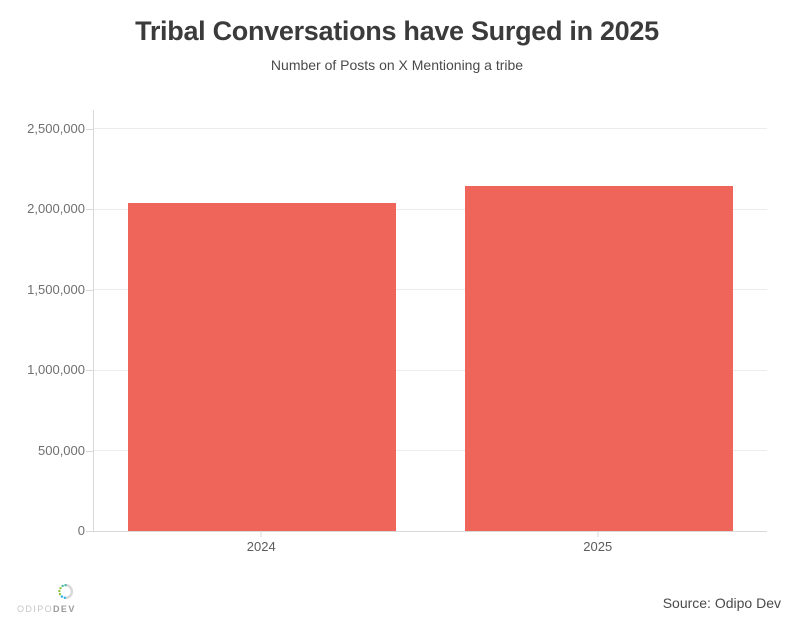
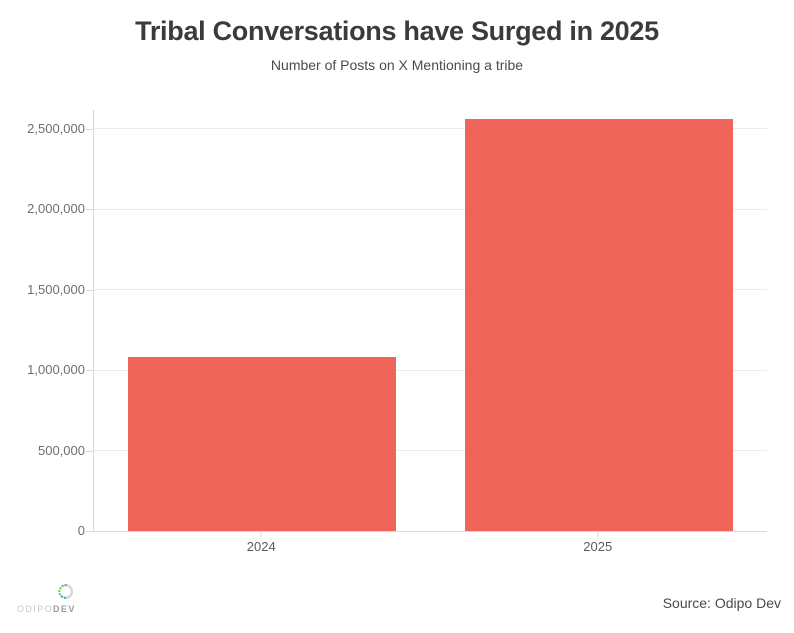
2024: 2040000 -> 1080000
2025: 2140000 -> 2560000
